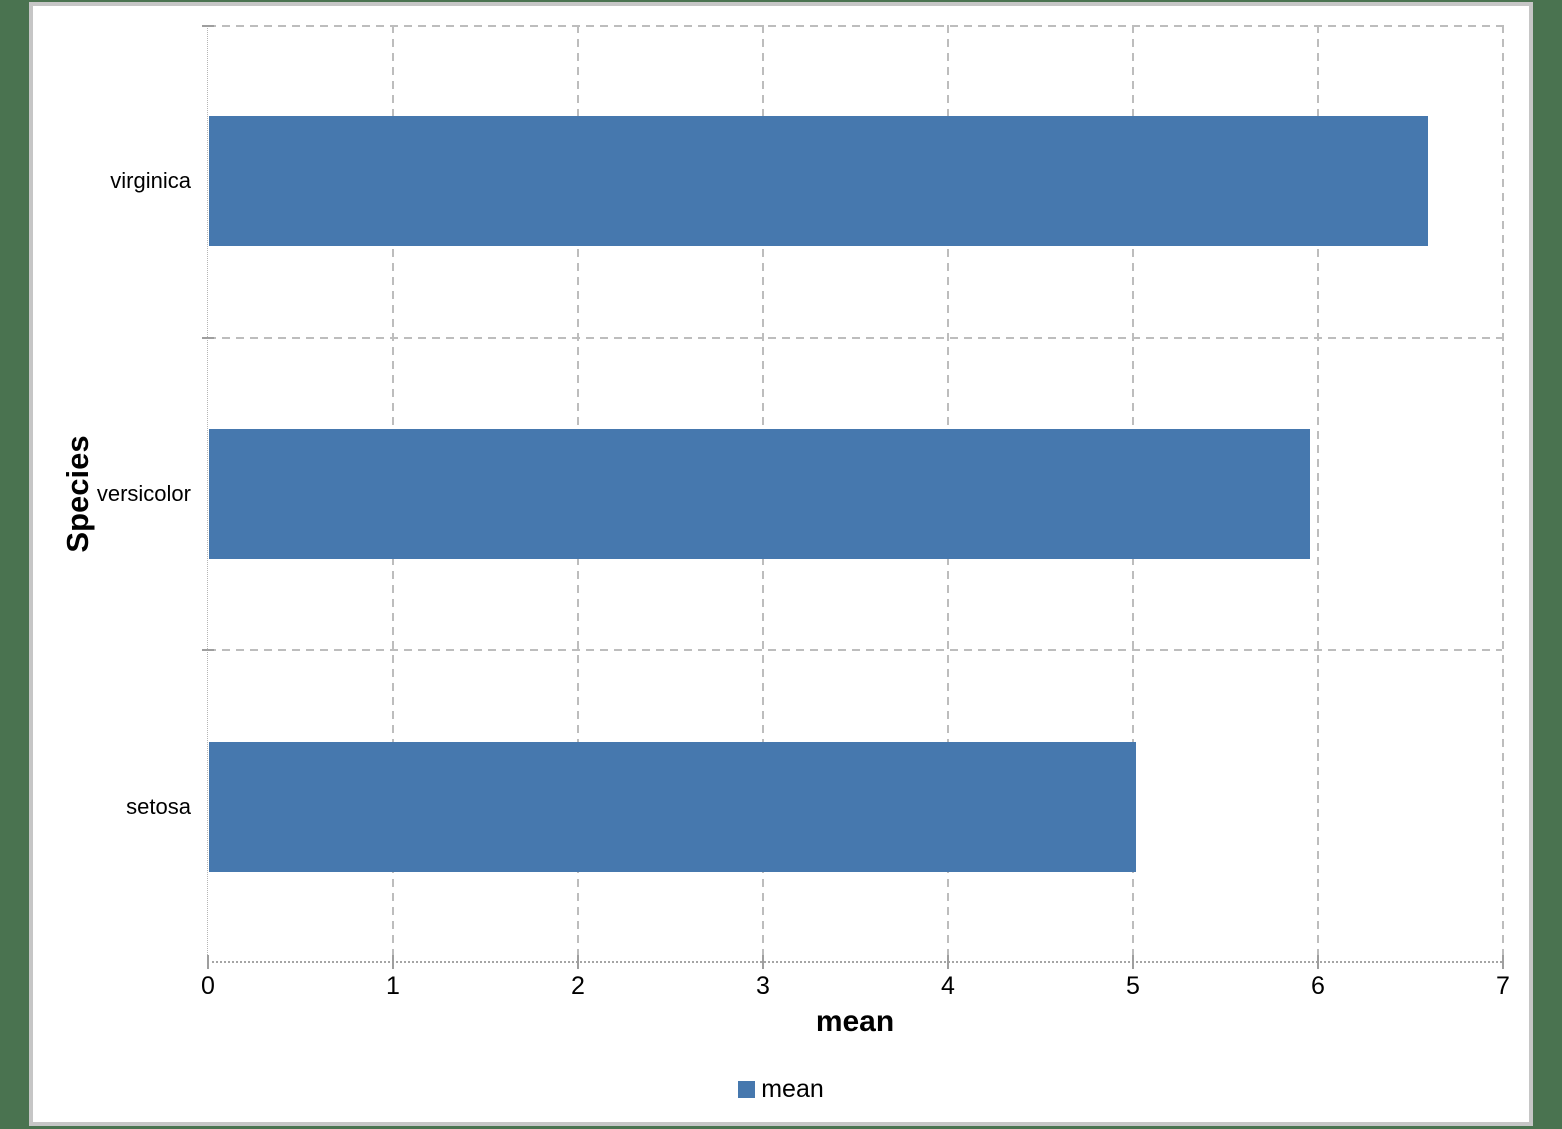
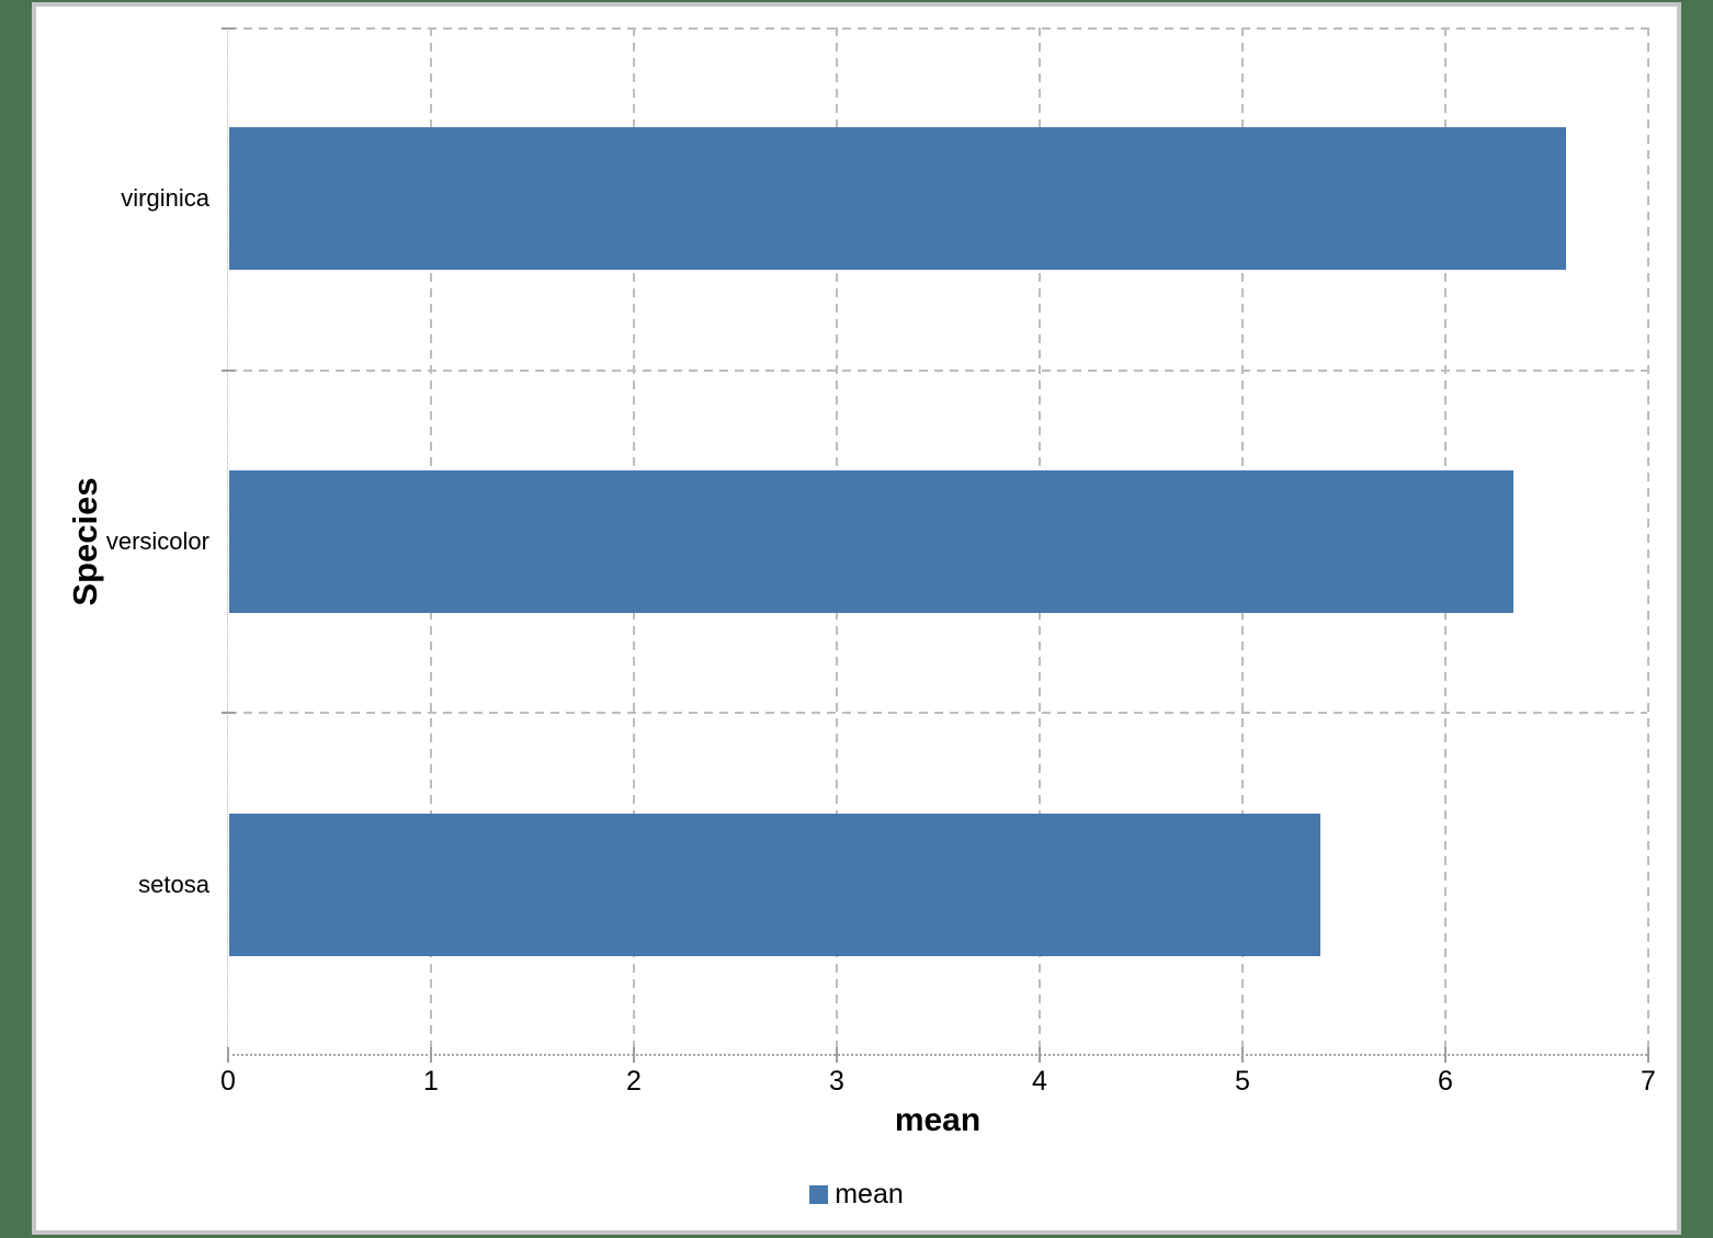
setosa: 5.01 -> 5.38
versicolor: 5.95 -> 6.33
